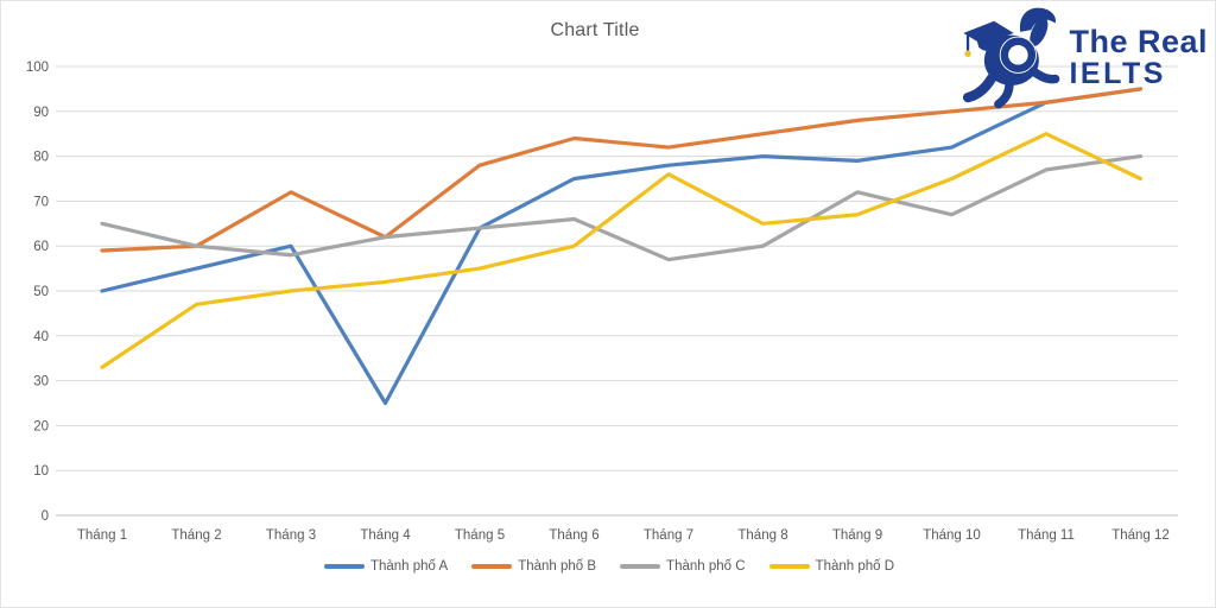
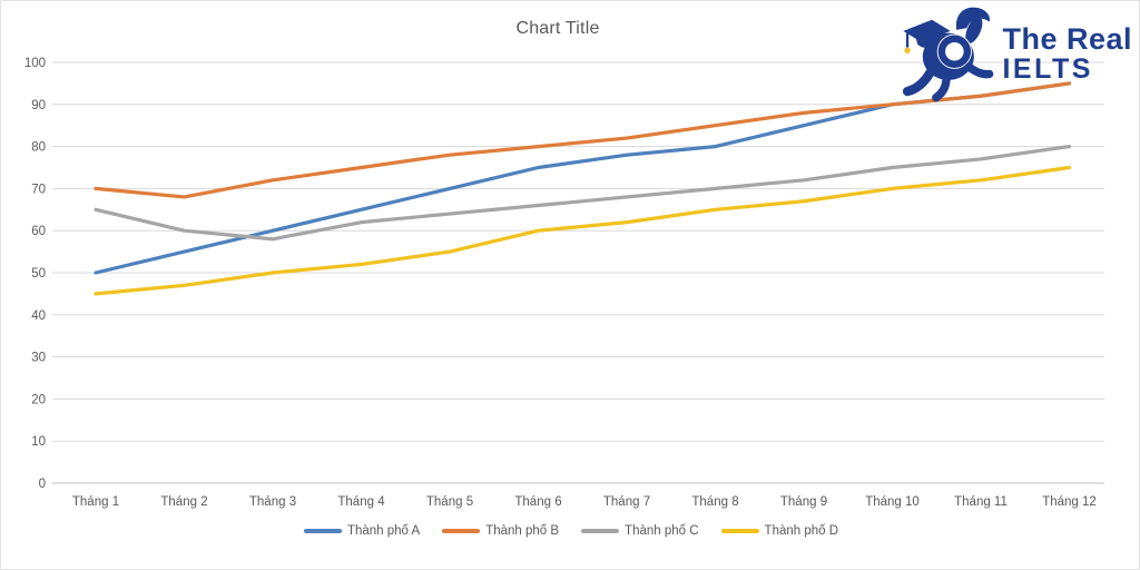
Thành phố B/Tháng 1: 59 -> 70
Thành phố D/Tháng 1: 33 -> 45
Thành phố B/Tháng 2: 60 -> 68
Thành phố A/Tháng 4: 25 -> 65
Thành phố B/Tháng 4: 62 -> 75
Thành phố A/Tháng 5: 64 -> 70
Thành phố B/Tháng 6: 84 -> 80
Thành phố C/Tháng 7: 57 -> 68
Thành phố D/Tháng 7: 76 -> 62
Thành phố C/Tháng 8: 60 -> 70
Thành phố A/Tháng 9: 79 -> 85
Thành phố A/Tháng 10: 82 -> 90
Thành phố C/Tháng 10: 67 -> 75
Thành phố D/Tháng 10: 75 -> 70
Thành phố D/Tháng 11: 85 -> 72
